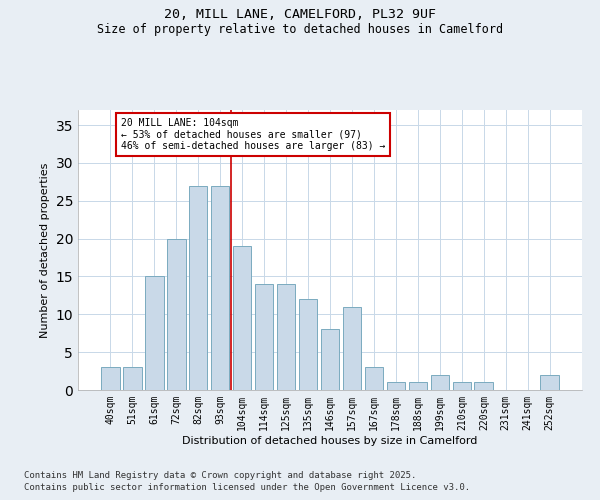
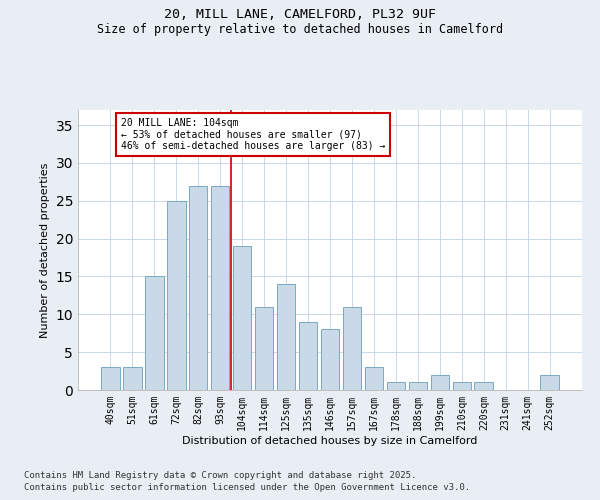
72sqm: 20 -> 25
114sqm: 14 -> 11
135sqm: 12 -> 9
